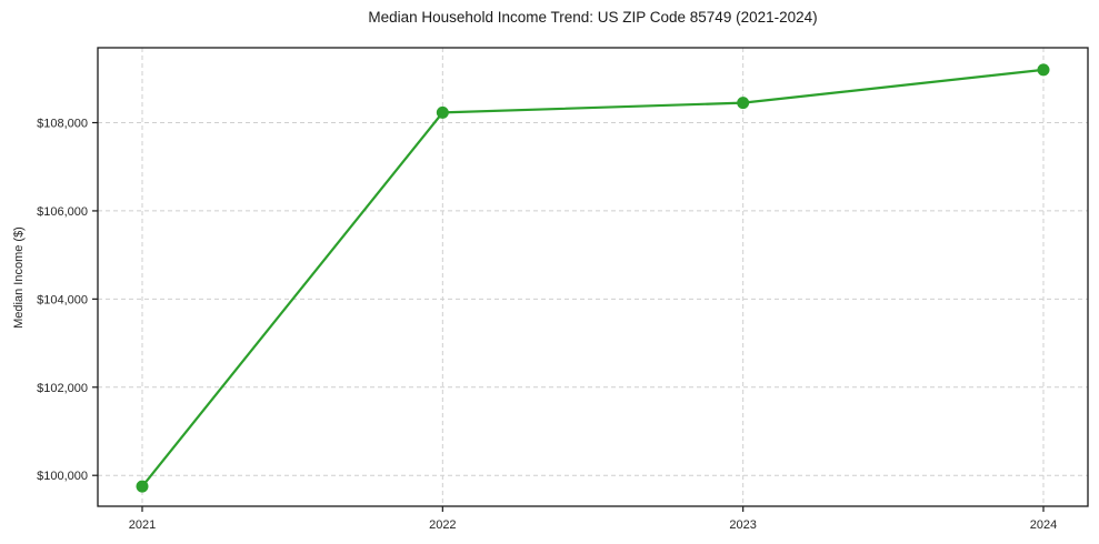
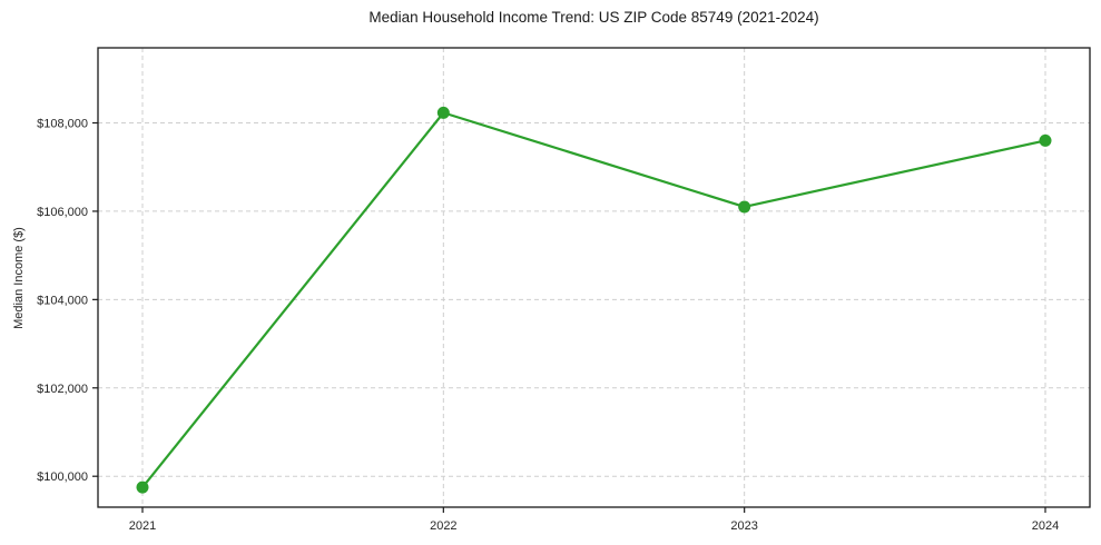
2023: $108400 -> $106100
2024: $109200 -> $107600
